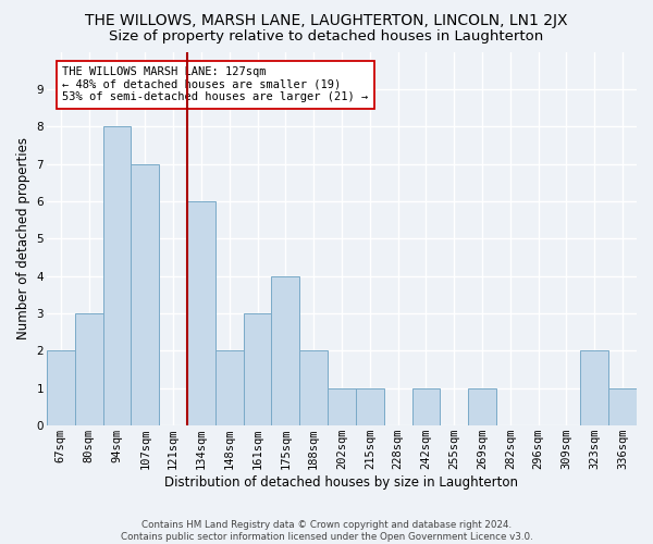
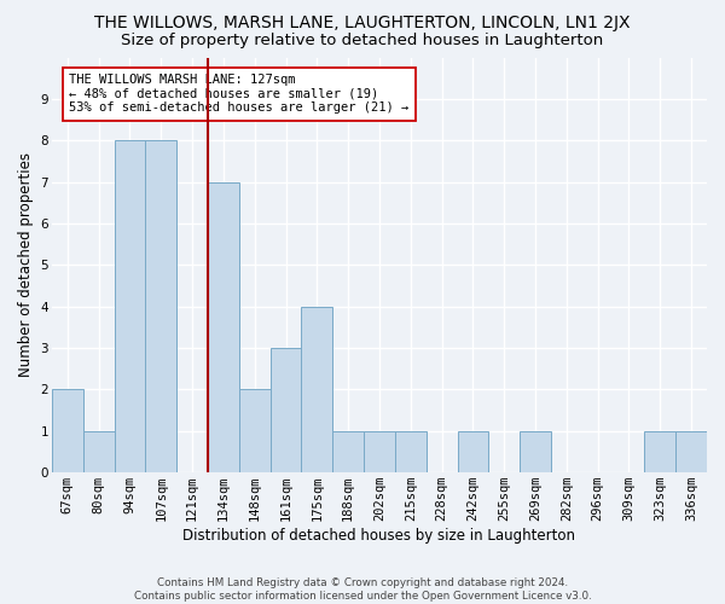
80sqm: 3 -> 1
107sqm: 7 -> 8
134sqm: 6 -> 7
188sqm: 2 -> 1
323sqm: 2 -> 1
